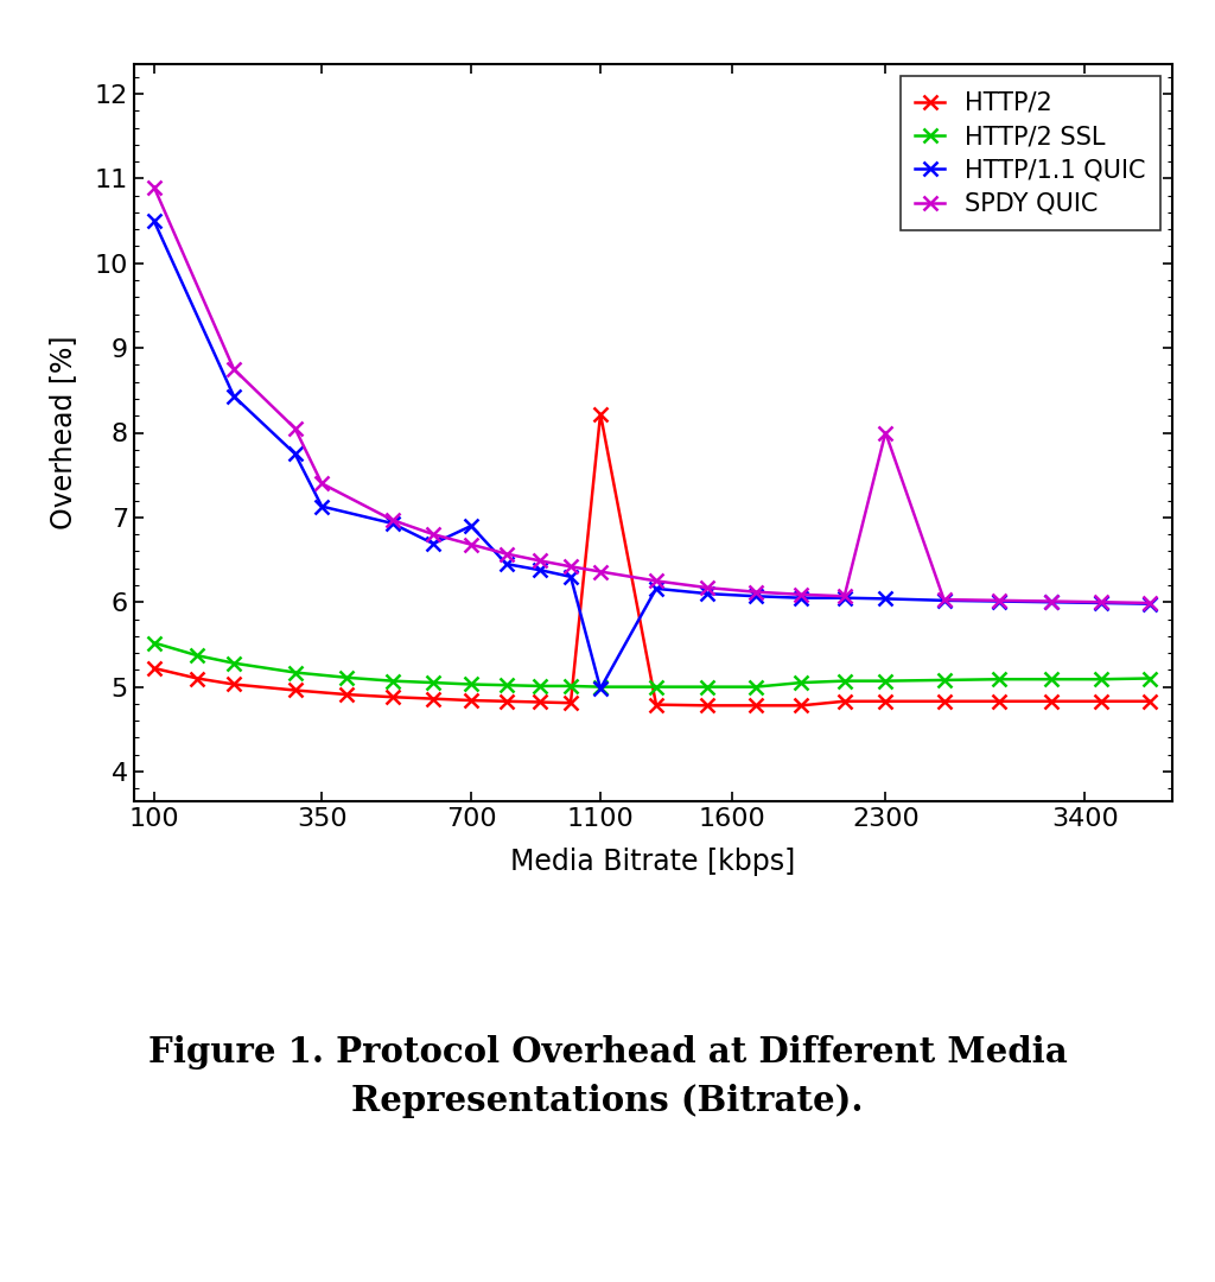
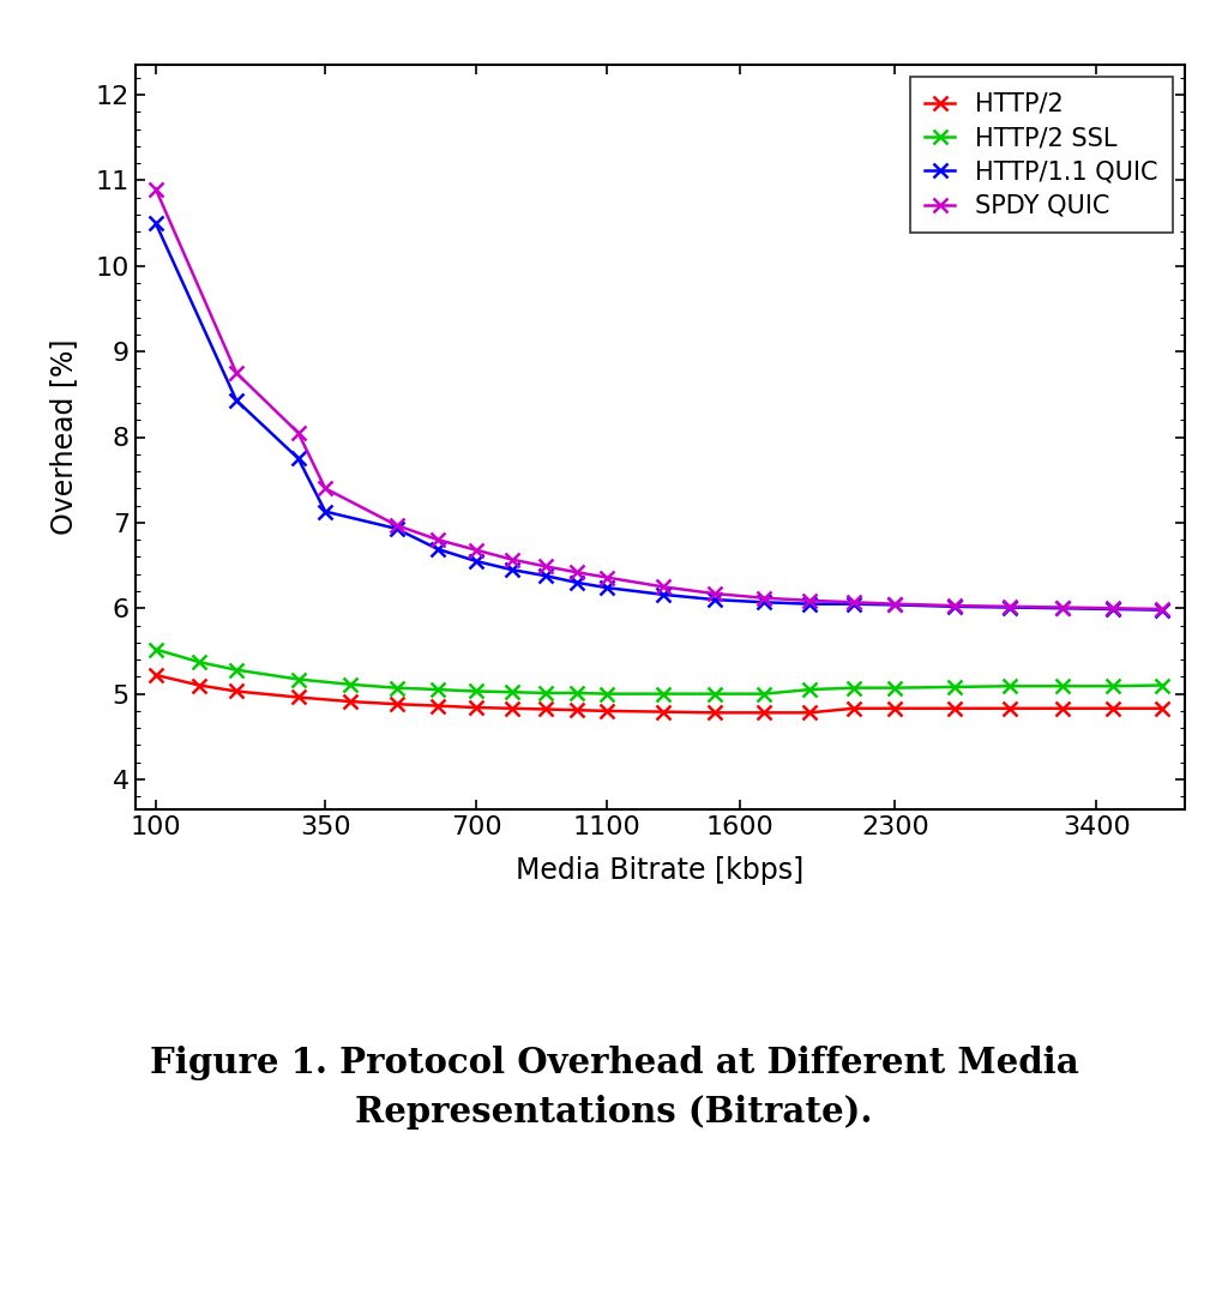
HTTP/1.1 QUIC/700: 6.90 -> 6.55
HTTP/2/1100: 8.22 -> 4.80
HTTP/1.1 QUIC/1100: 4.98 -> 6.24
SPDY QUIC/2300: 8.00 -> 6.05
